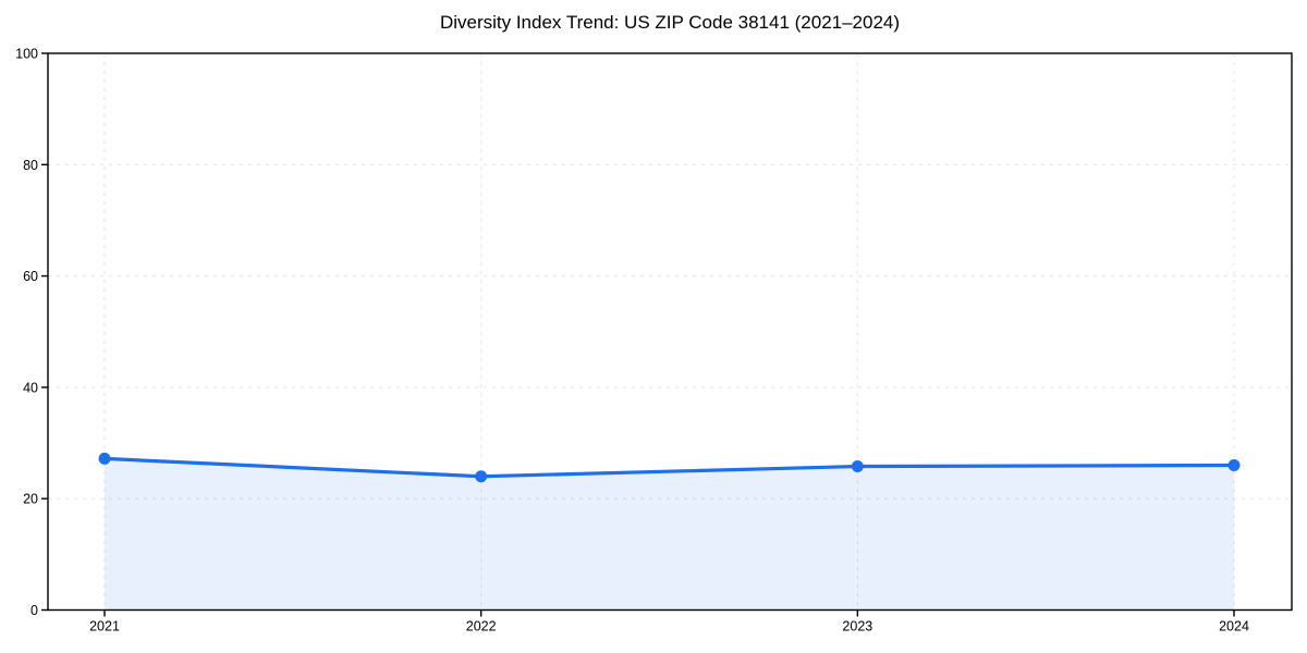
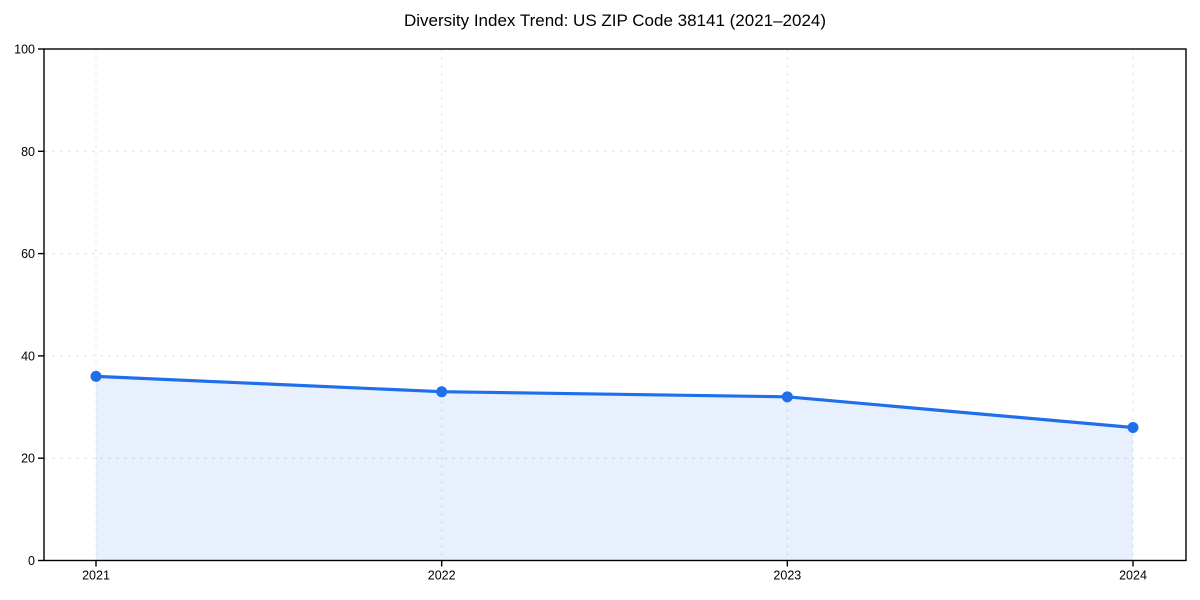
2021: 27 -> 36
2022: 24 -> 33
2023: 26 -> 32
